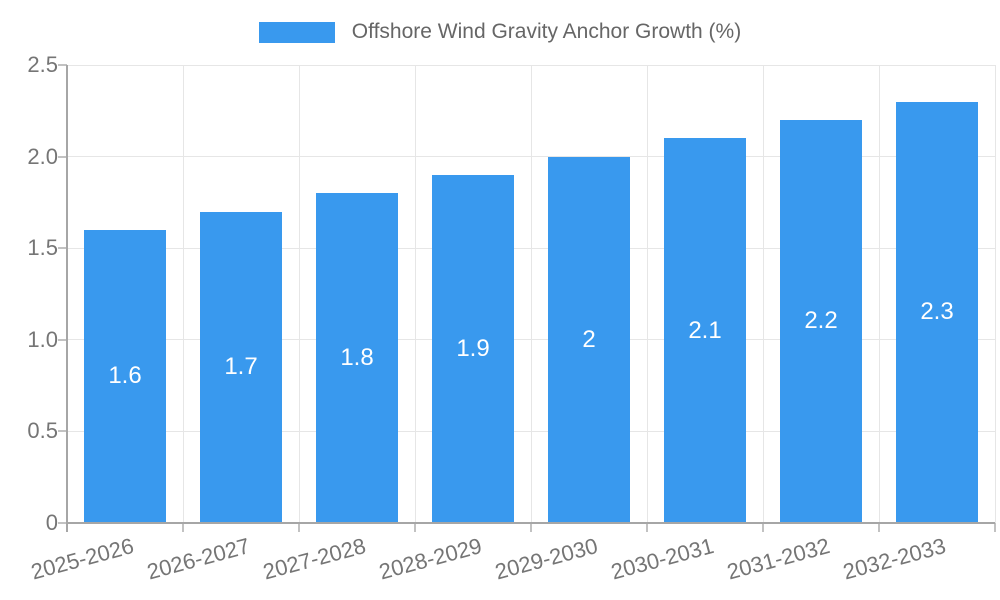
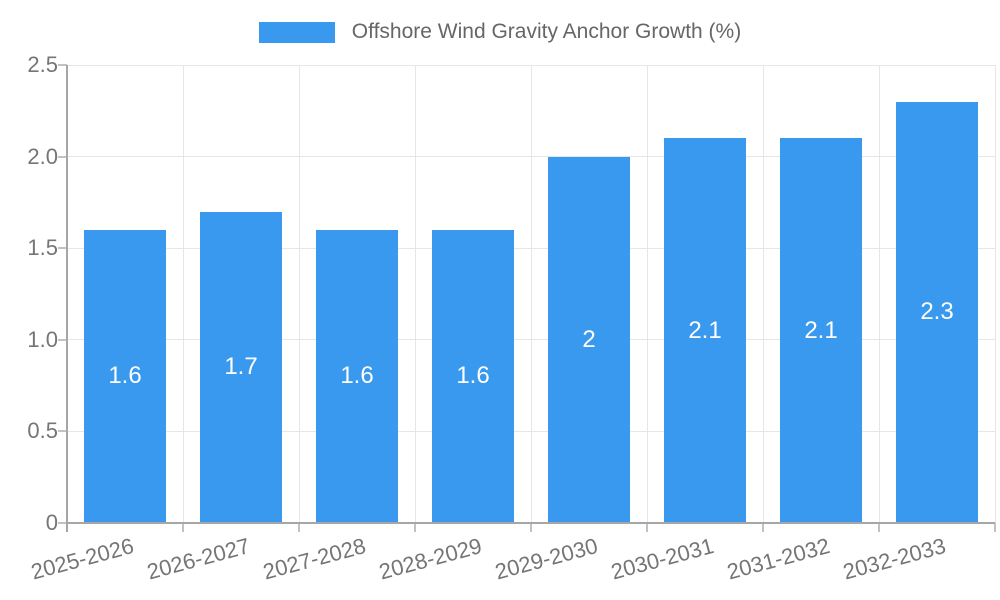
2027-2028: 1.8 -> 1.6
2028-2029: 1.9 -> 1.6
2031-2032: 2.2 -> 2.1
